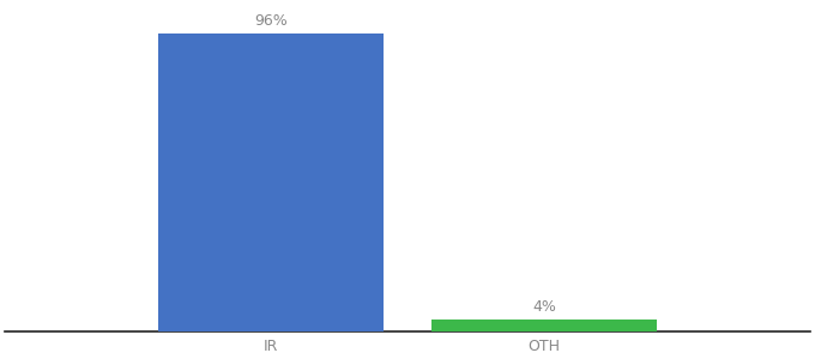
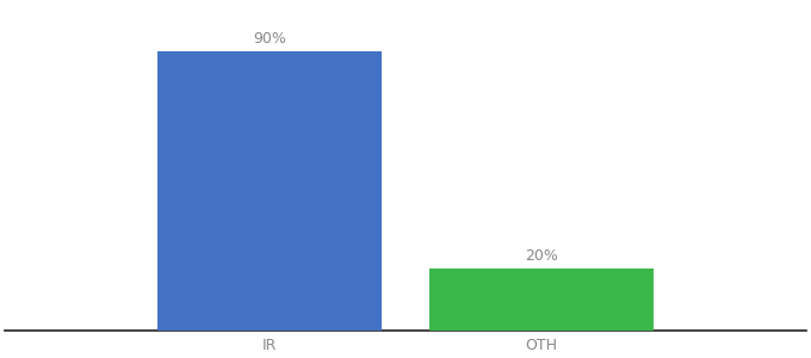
IR: 96% -> 90%
OTH: 4% -> 20%
